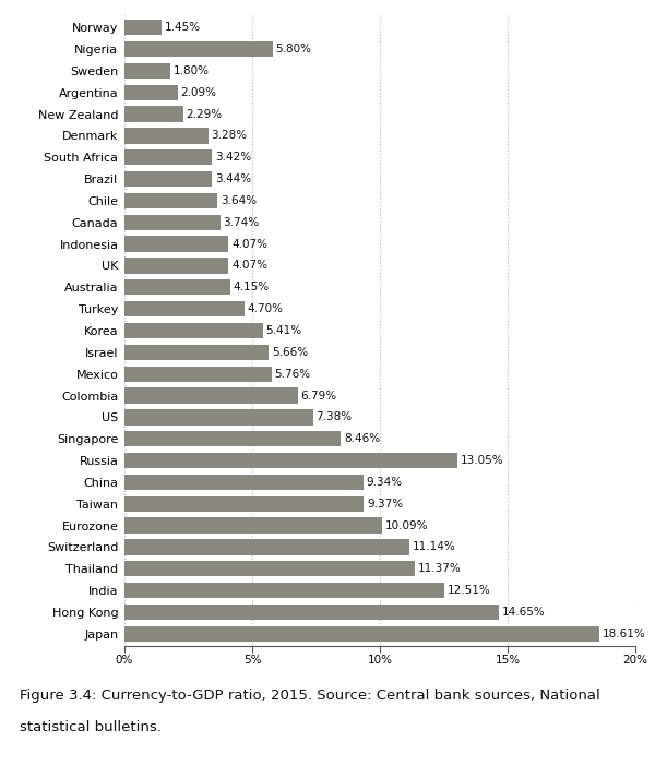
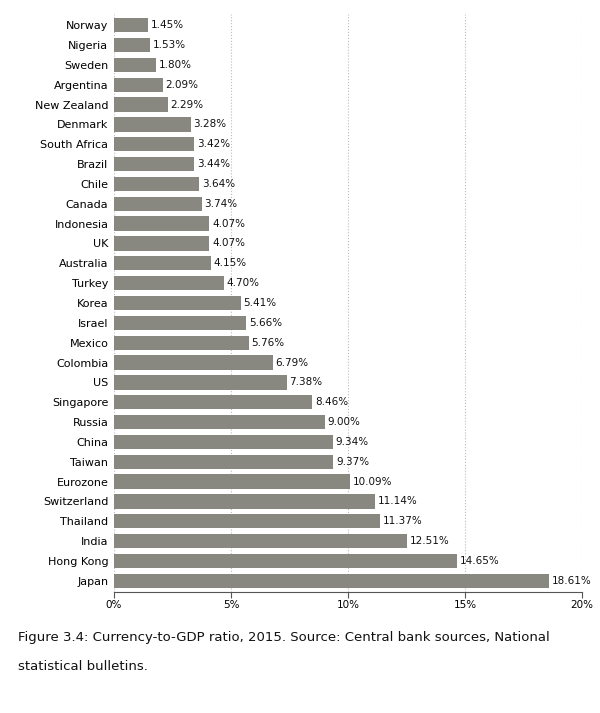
Nigeria: 5.80% -> 1.53%
Russia: 13.05% -> 9.00%
